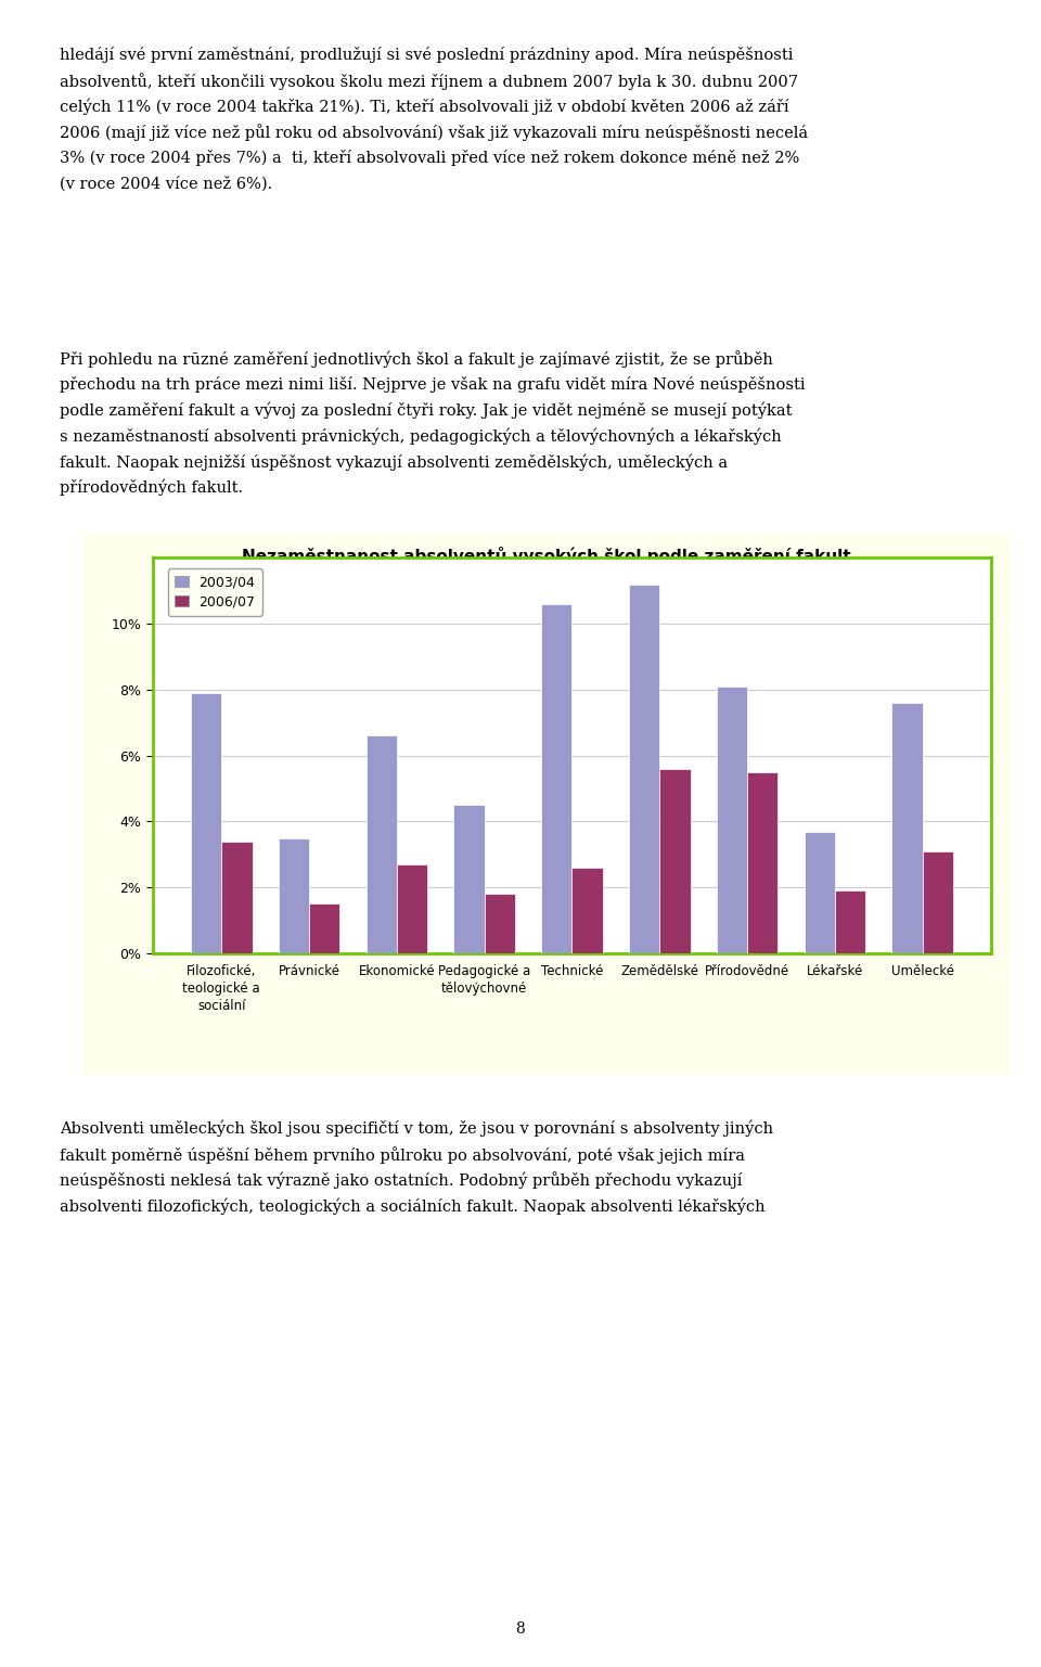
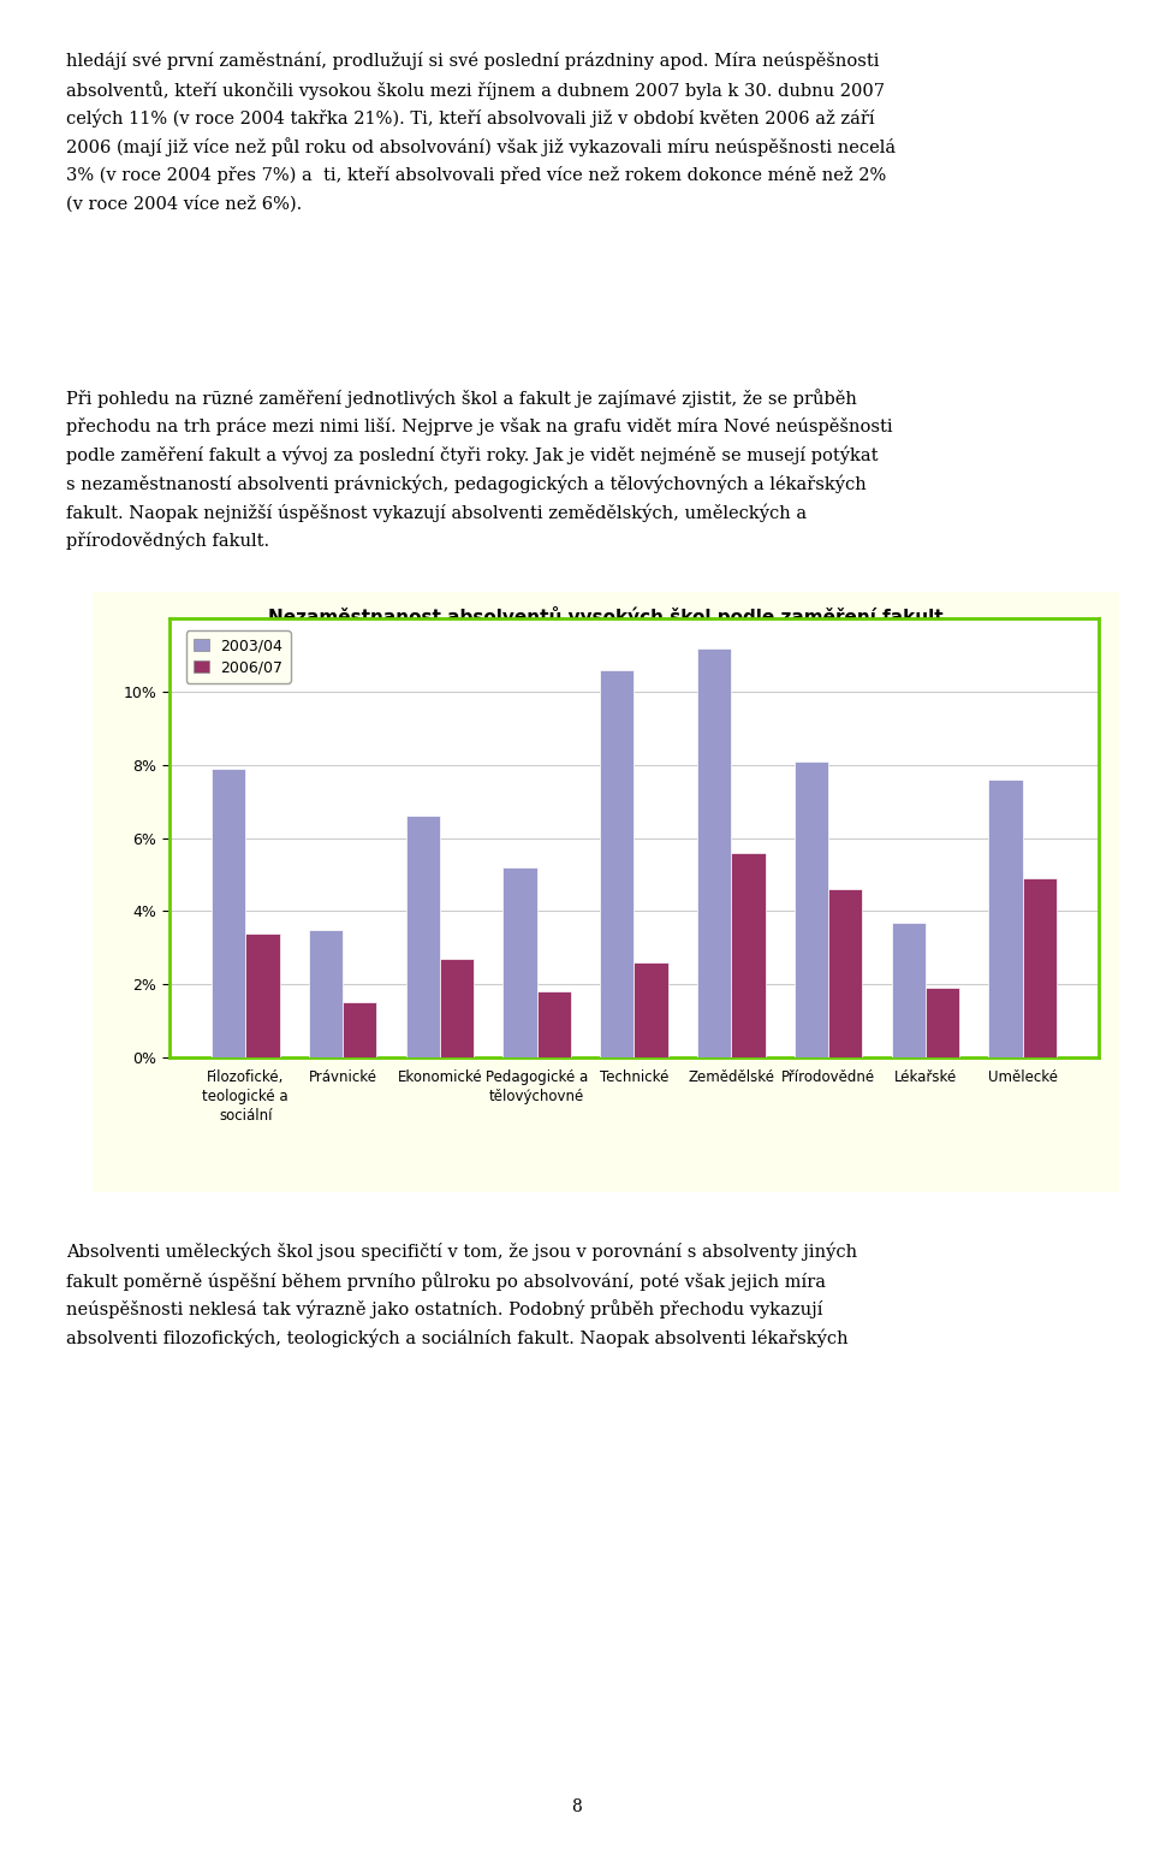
2003/04/Pedagogické a tělovýchovné: 4.5% -> 5.2%
2006/07/Přírodovědné: 5.5% -> 4.6%
2006/07/Umělecké: 3.1% -> 4.9%
